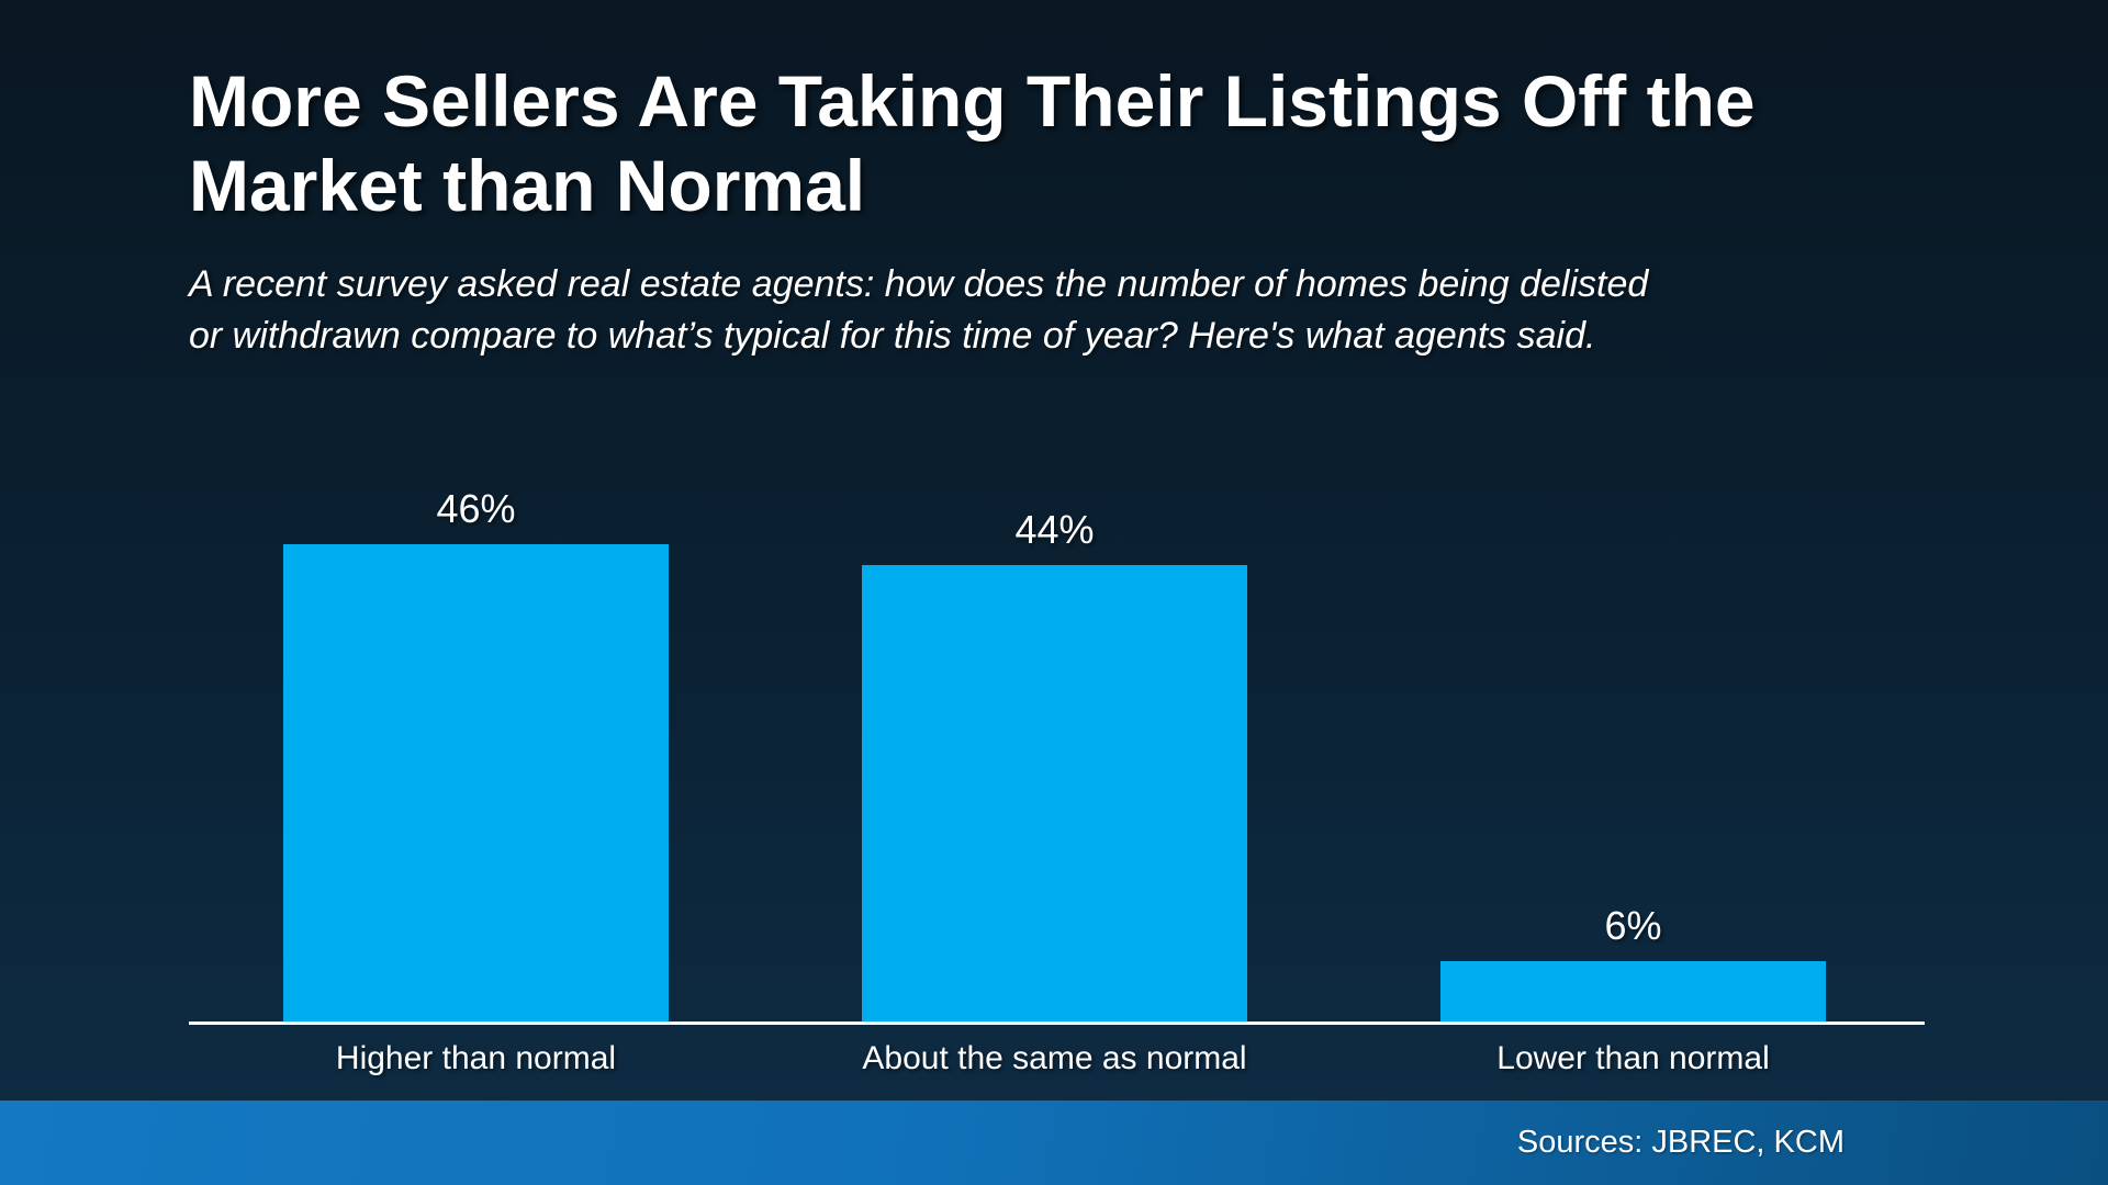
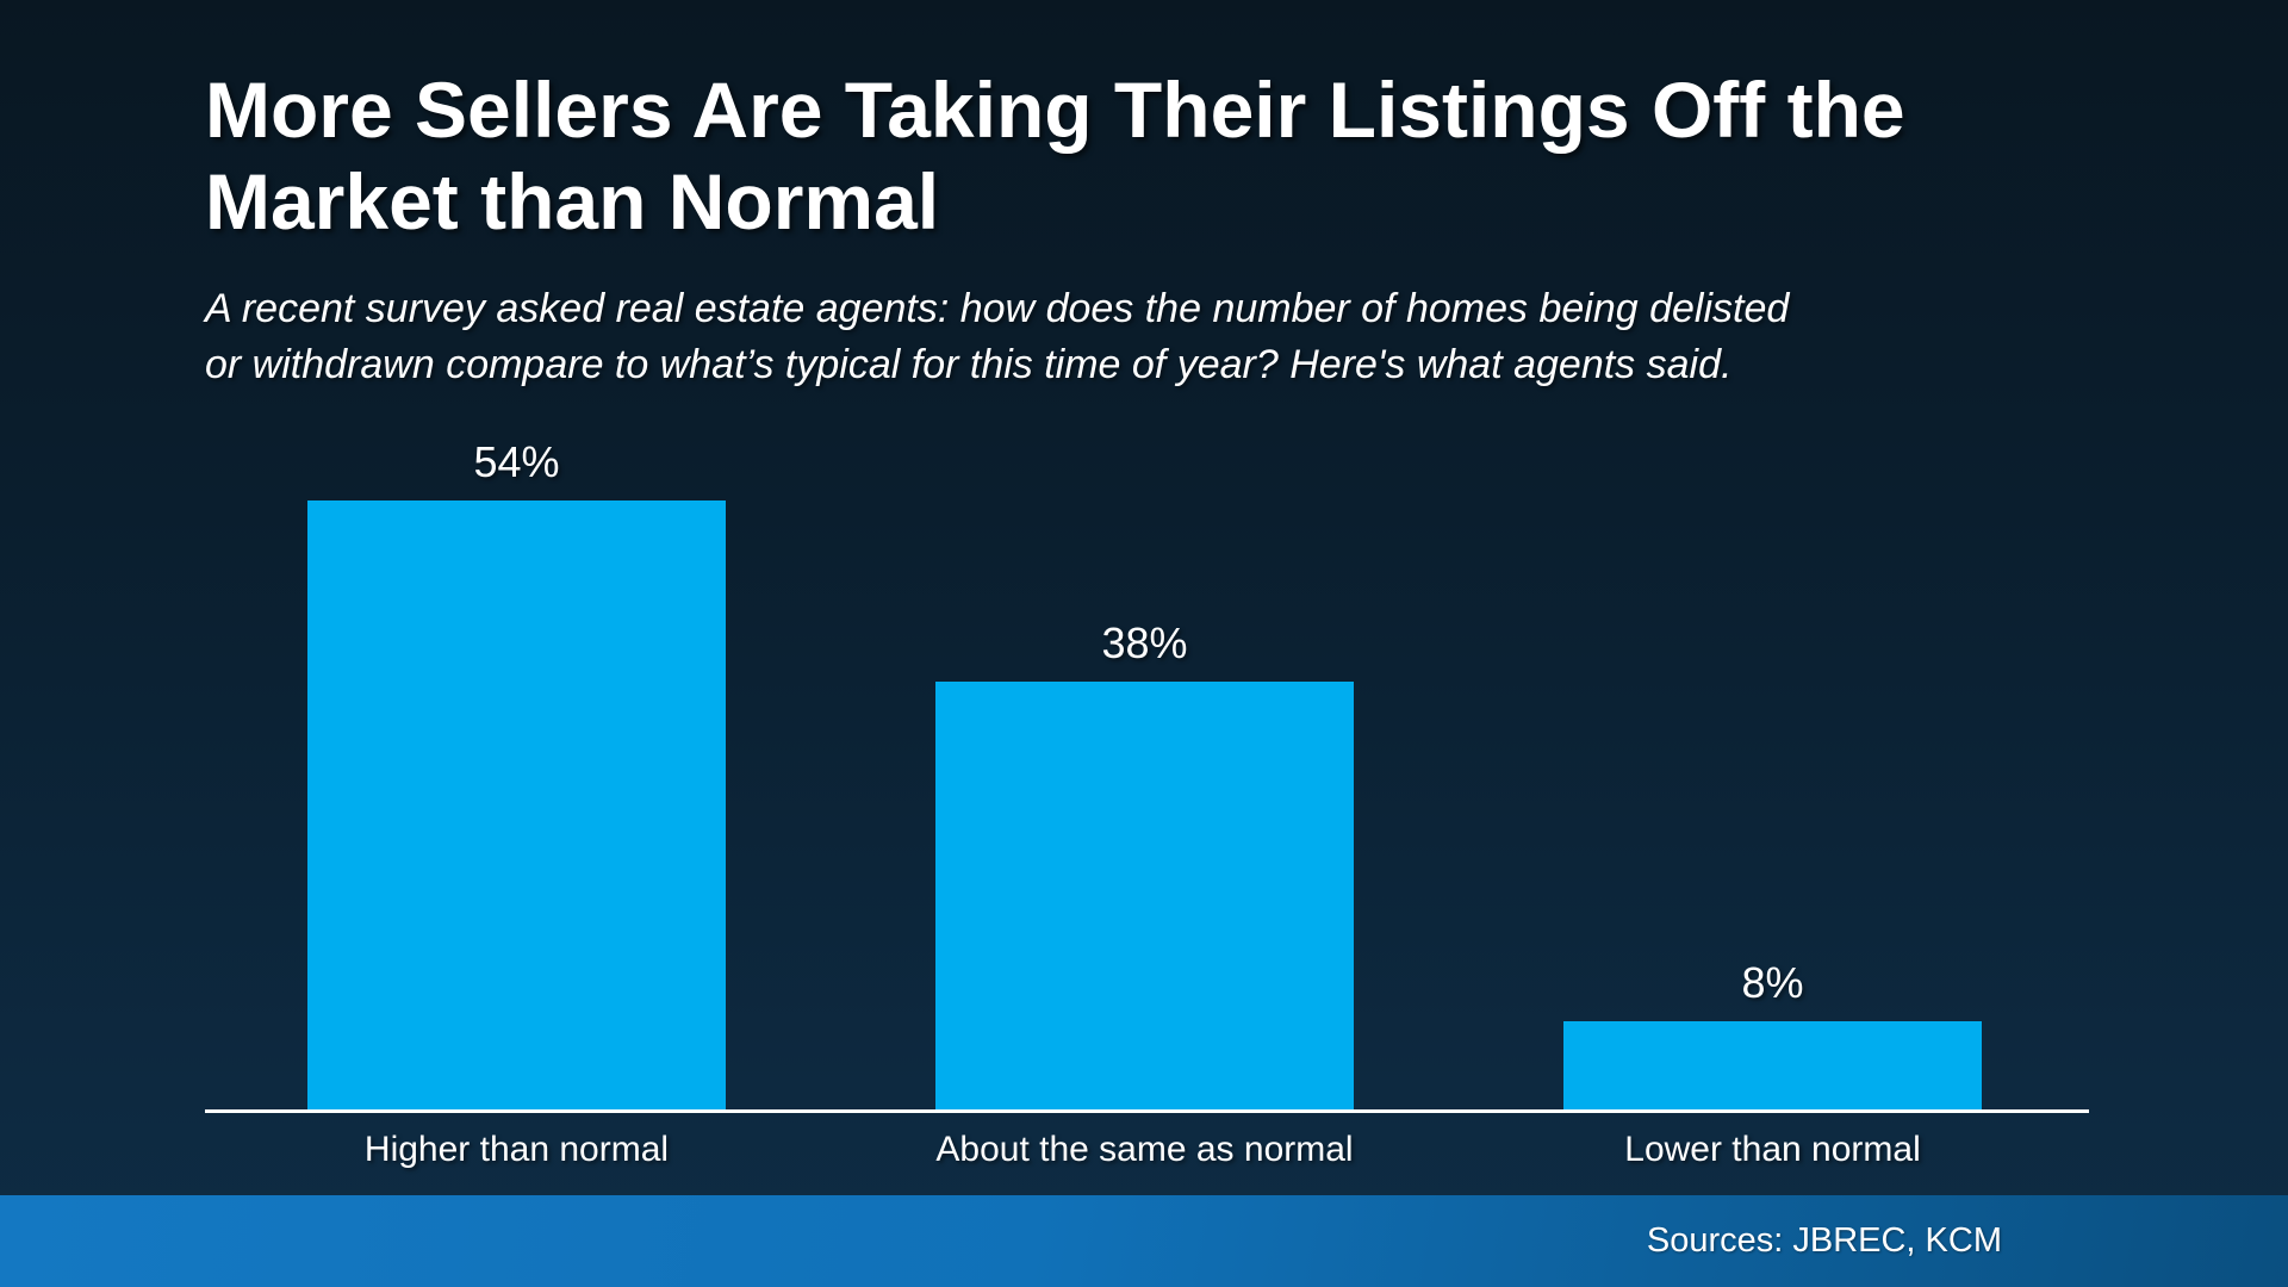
Higher than normal: 46% -> 54%
About the same as normal: 44% -> 38%
Lower than normal: 6% -> 8%
